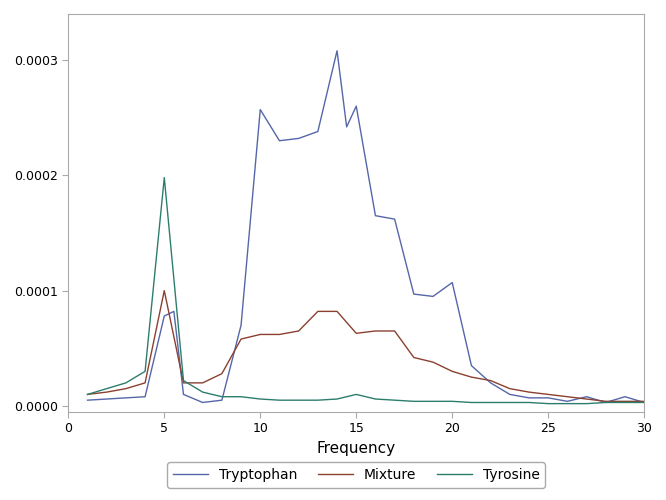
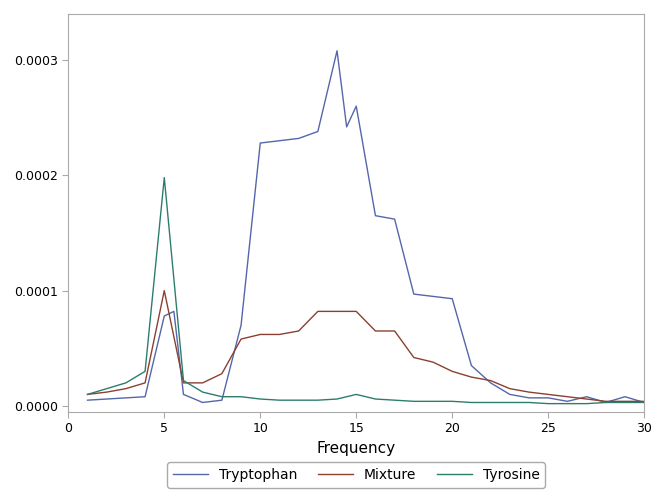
Tryptophan/10: 0.000257 -> 0.000228
Mixture/15: 0.000063 -> 0.000082
Tryptophan/20: 0.000107 -> 0.000093
